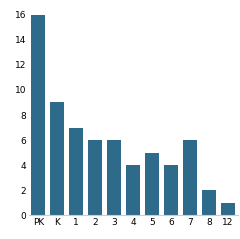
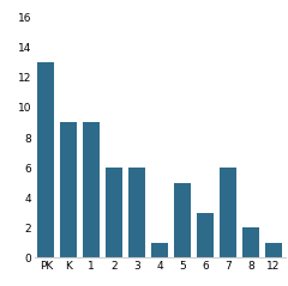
PK: 16 -> 13
1: 7 -> 9
4: 4 -> 1
6: 4 -> 3
